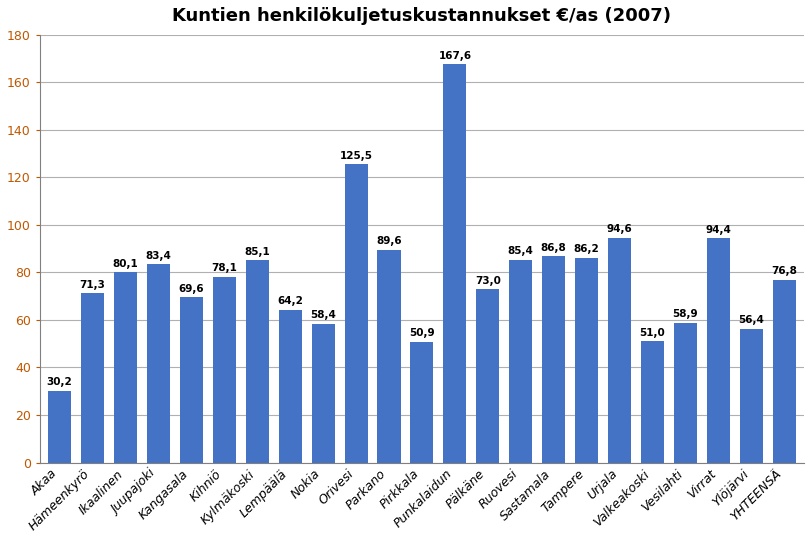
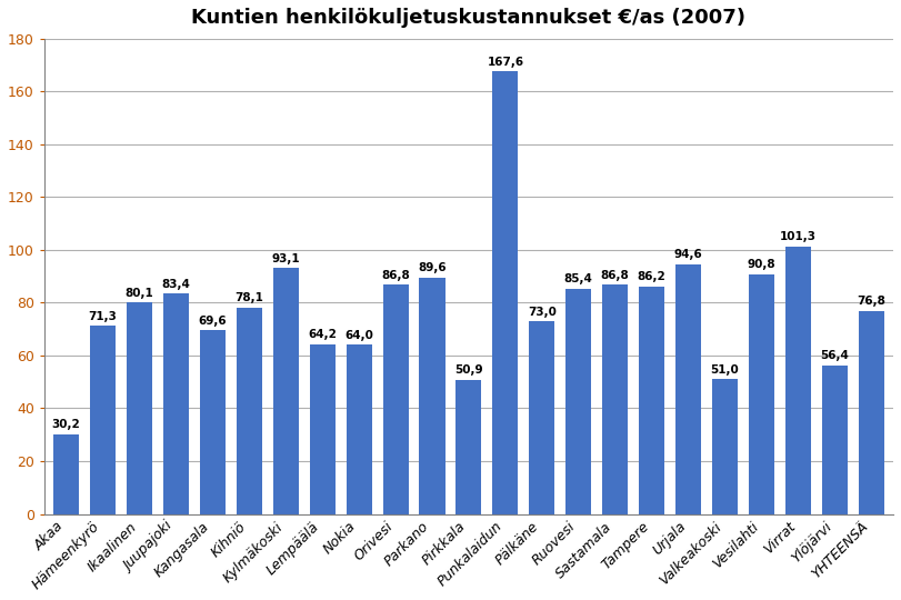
Kylmäkoski: 85,1 -> 93,1
Nokia: 58,4 -> 64,0
Orivesi: 125,5 -> 86,8
Vesilahti: 58,9 -> 90,8
Virrat: 94,4 -> 101,3
